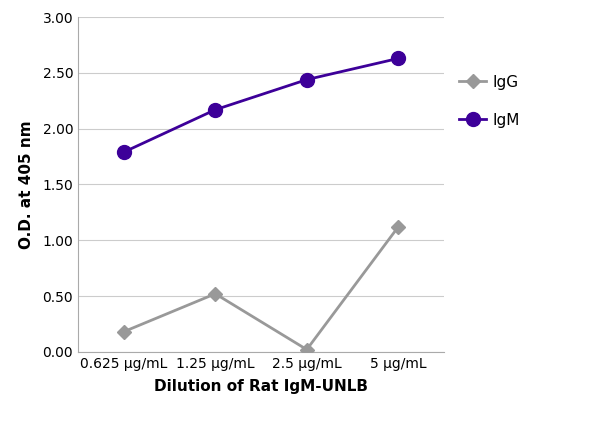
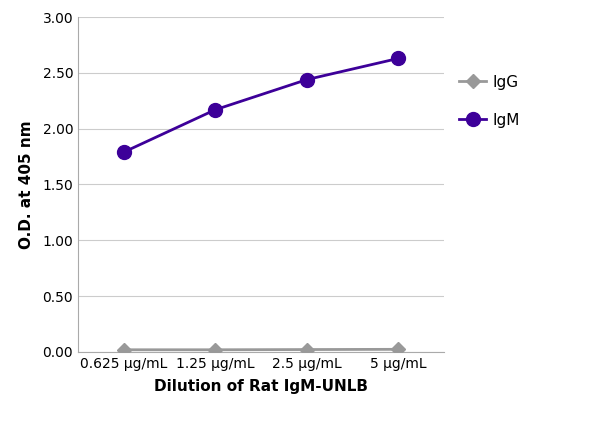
IgG/0.625 μg/mL: 0.18 -> 0.02
IgG/1.25 μg/mL: 0.52 -> 0.02
IgG/5 μg/mL: 1.12 -> 0.02
